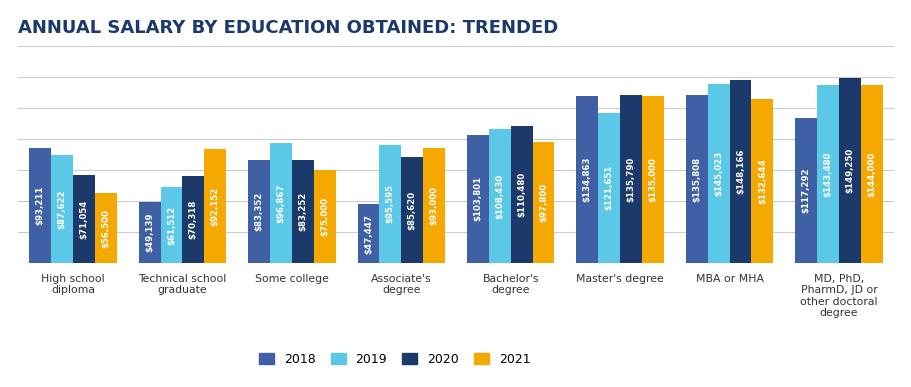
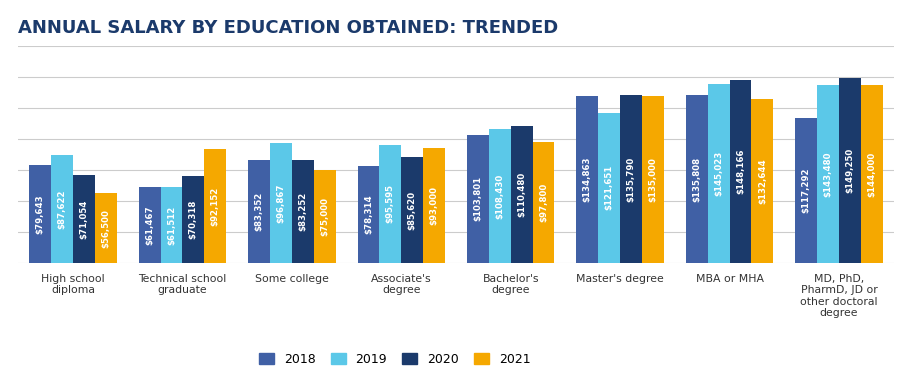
2018/High school diploma: $93,211 -> $79,643
2018/Technical school graduate: $49,139 -> $61,467
2018/Associate's degree: $47,447 -> $78,314
